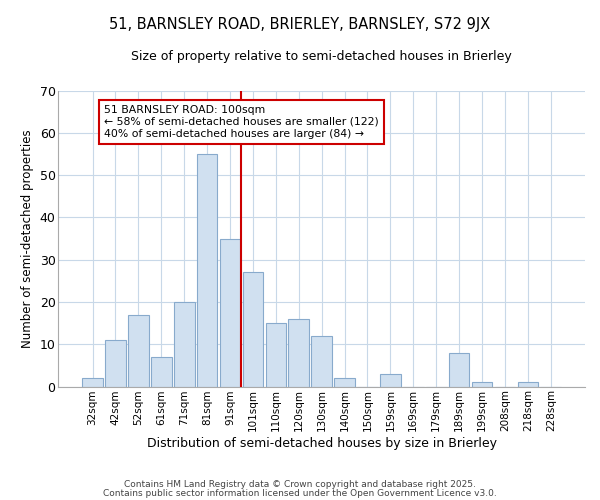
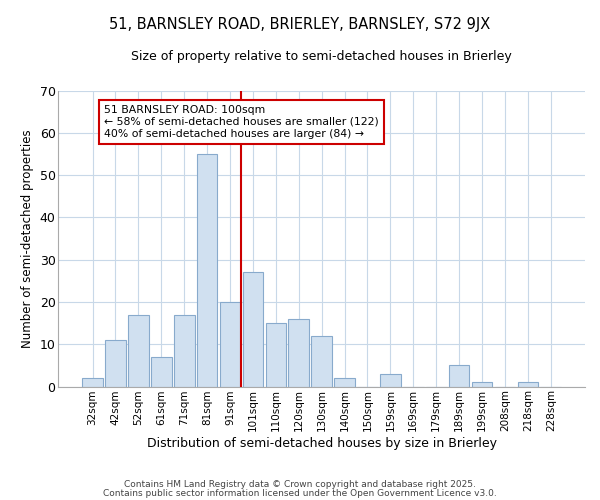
71sqm: 20 -> 17
91sqm: 35 -> 20
189sqm: 8 -> 5
